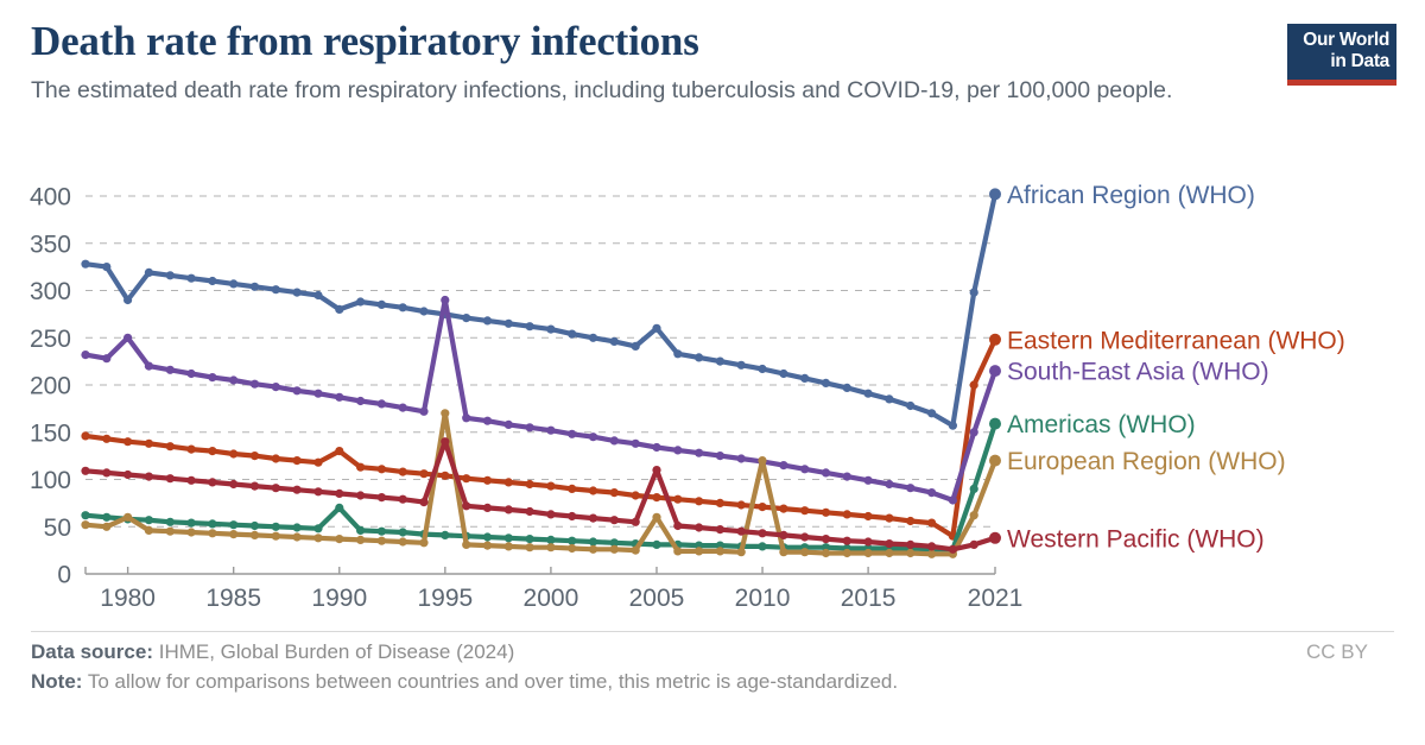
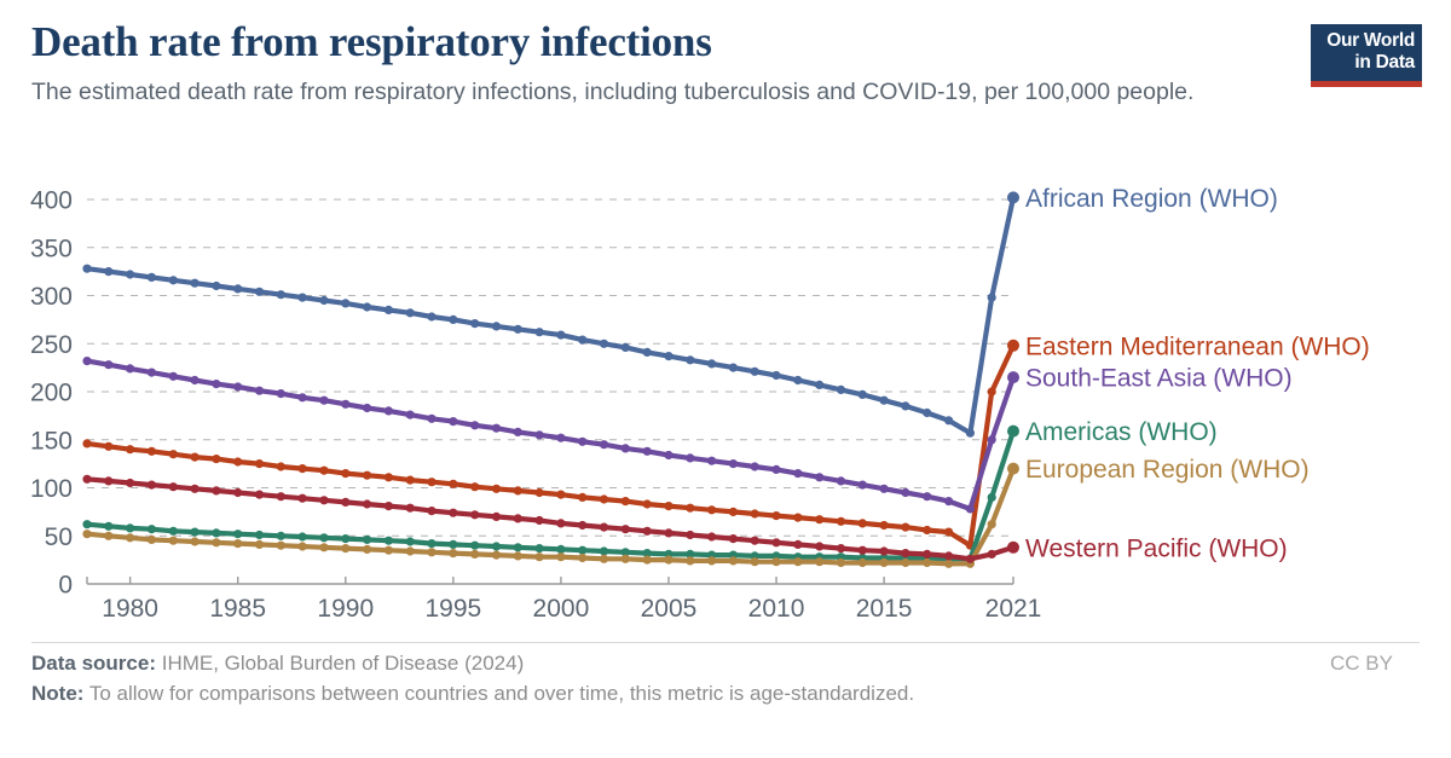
African Region (WHO)/1980: 290 -> 320
South-East Asia (WHO)/1980: 250 -> 220
European Region (WHO)/1980: 60 -> 50
African Region (WHO)/1990: 280 -> 290
Eastern Mediterranean (WHO)/1990: 130 -> 120
Americas (WHO)/1990: 70 -> 50
South-East Asia (WHO)/1995: 290 -> 170
European Region (WHO)/1995: 170 -> 30
Western Pacific (WHO)/1995: 140 -> 70
African Region (WHO)/2005: 260 -> 240
European Region (WHO)/2005: 60 -> 20
Western Pacific (WHO)/2005: 110 -> 50
European Region (WHO)/2010: 120 -> 20
